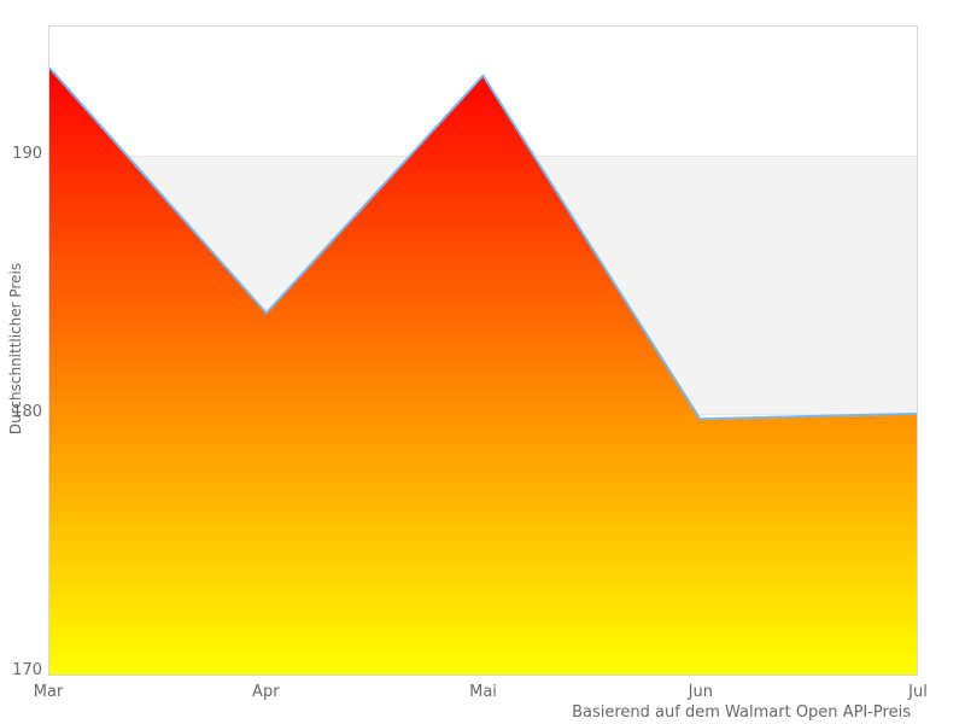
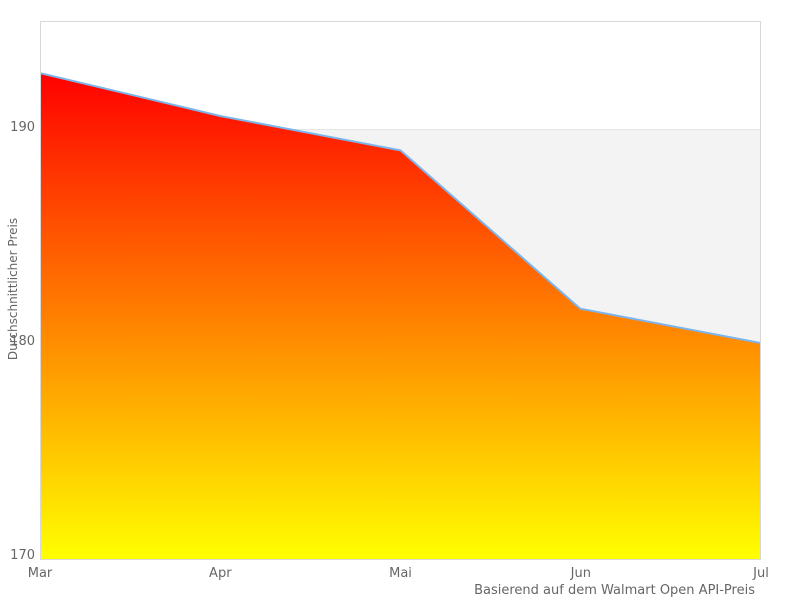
Mar: 193.4 -> 192.6
Apr: 183.9 -> 190.6
Mai: 193.1 -> 189.0
Jun: 179.8 -> 181.6
